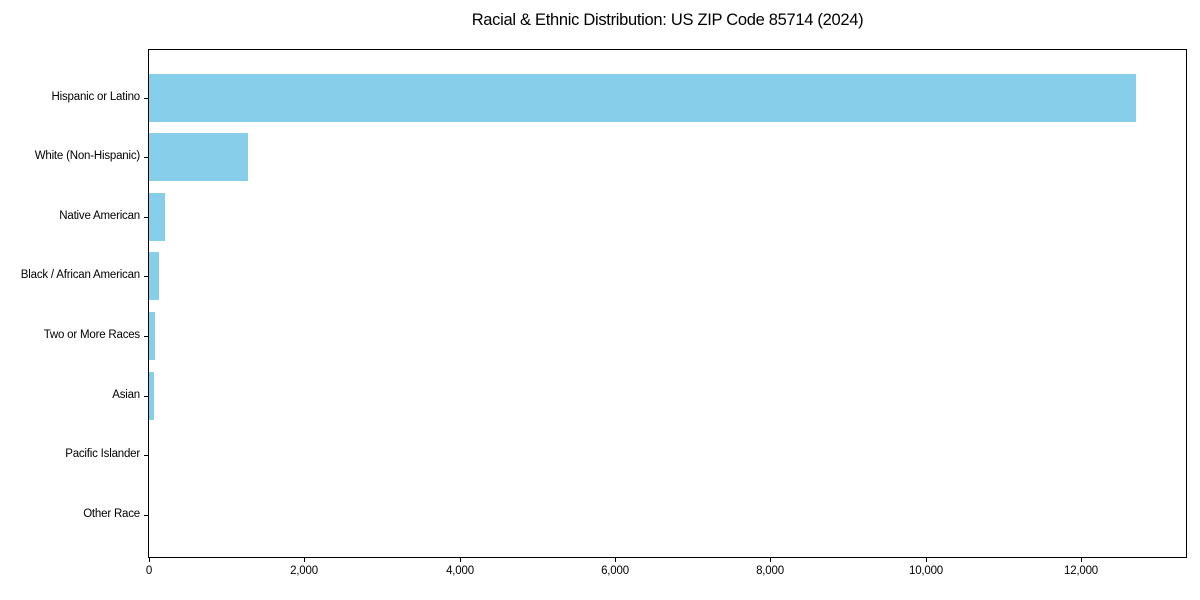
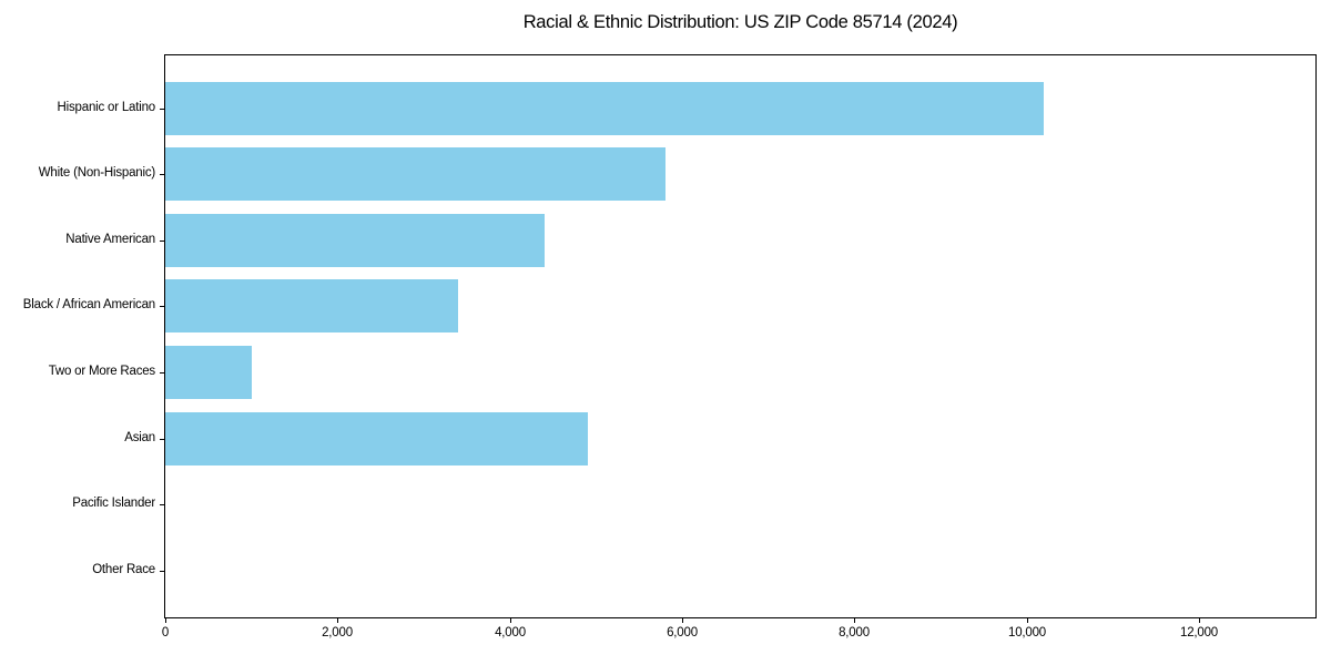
Hispanic or Latino: 12700 -> 10200
White (Non-Hispanic): 1300 -> 5800
Native American: 200 -> 4400
Black / African American: 100 -> 3400
Two or More Races: 100 -> 1000
Asian: 100 -> 4900
